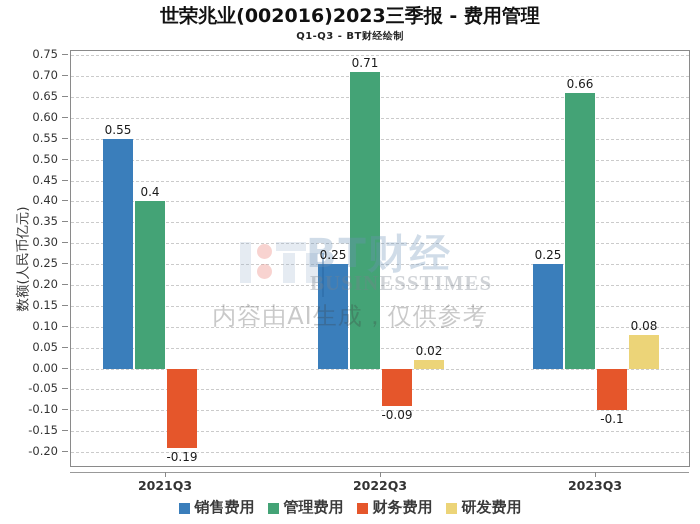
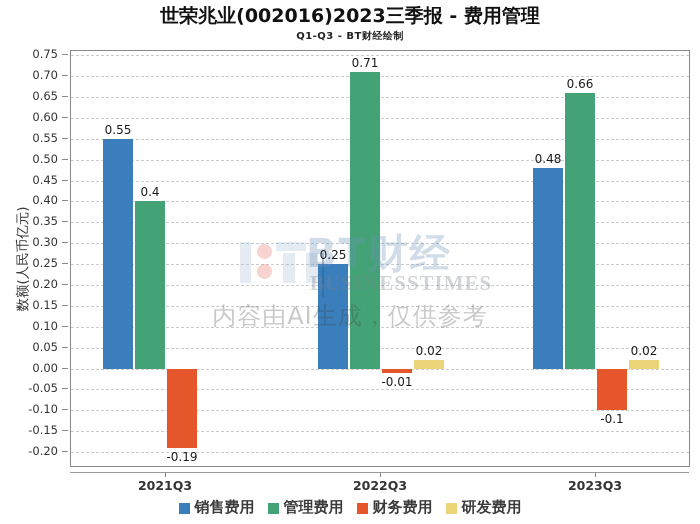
财务费用/2022Q3: -0.09 -> -0.01
销售费用/2023Q3: 0.25 -> 0.48
研发费用/2023Q3: 0.08 -> 0.02
